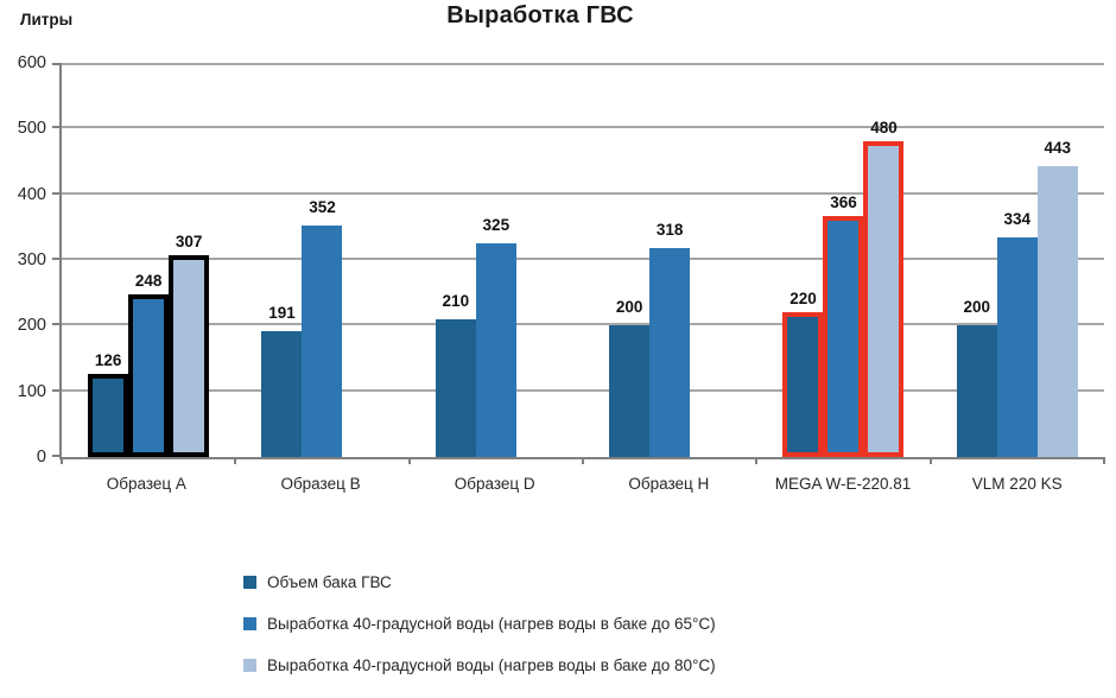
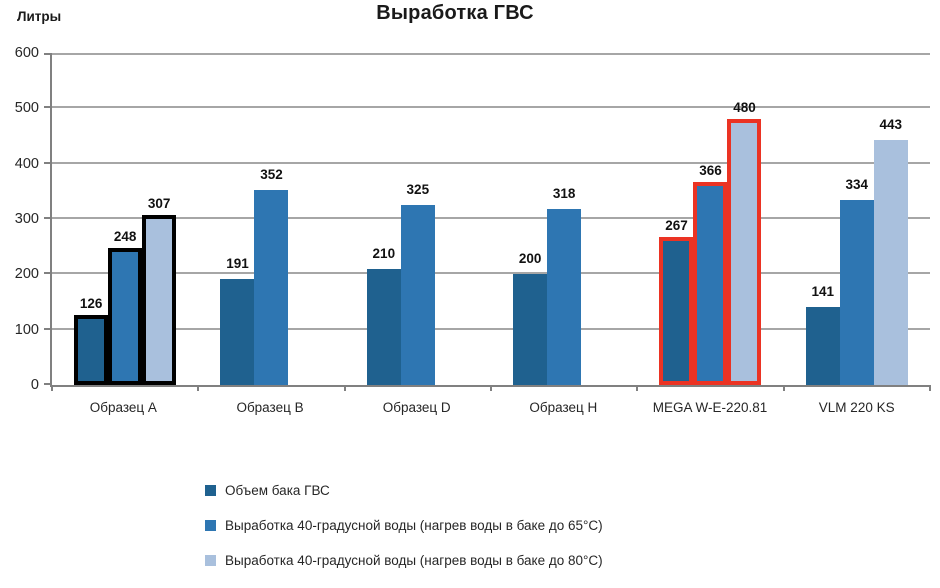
Объем бака ГВС/MEGA W-E-220.81: 220 -> 267
Объем бака ГВС/VLM 220 KS: 200 -> 141
